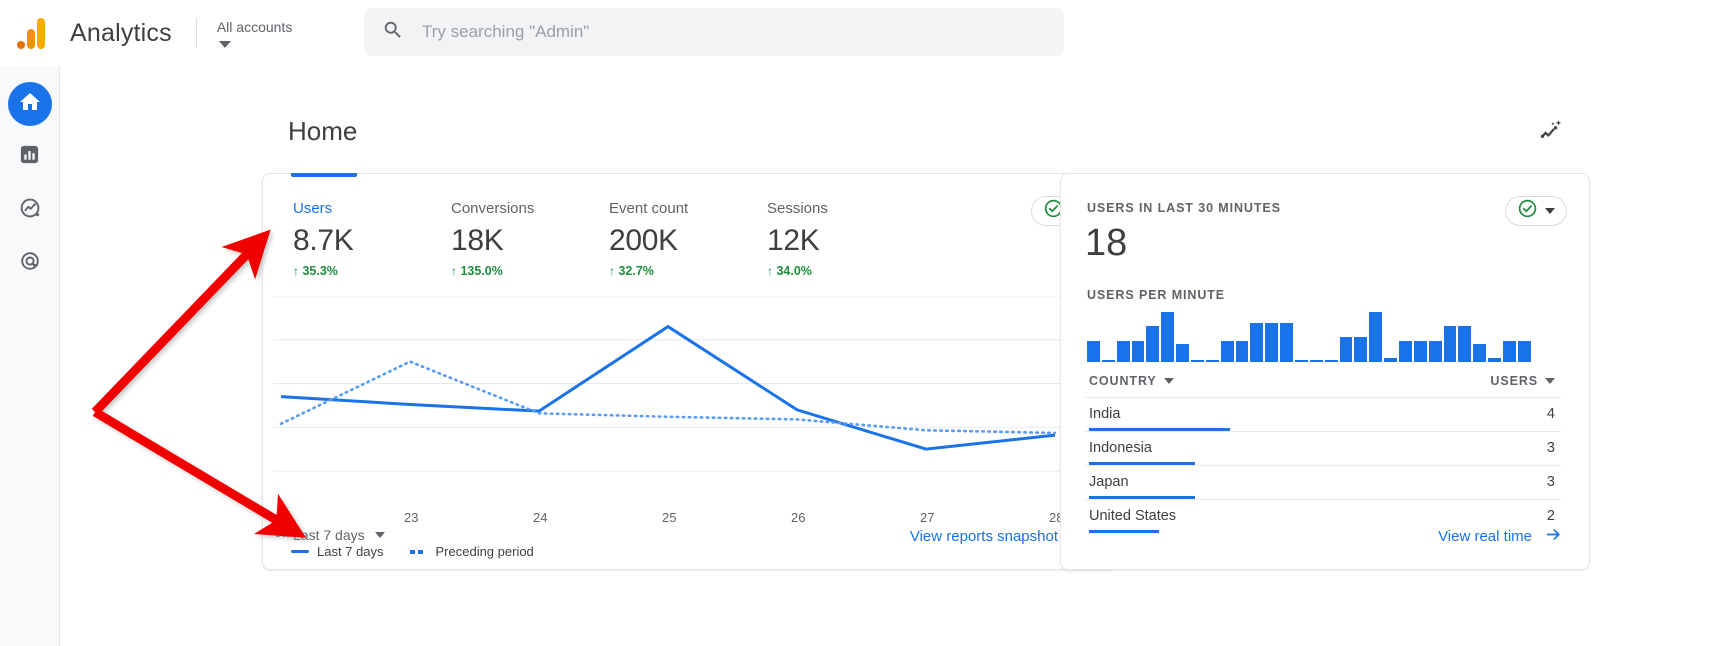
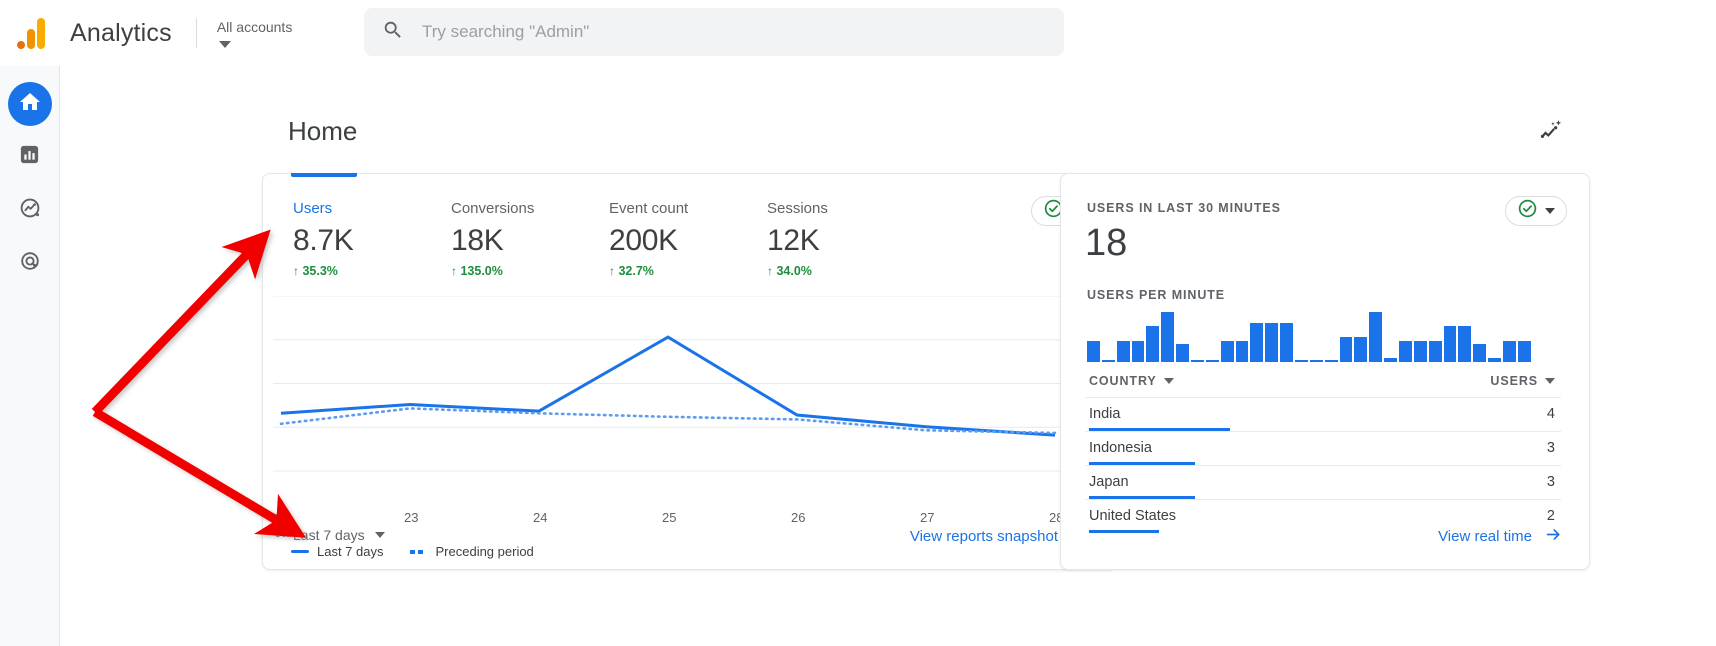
Last 7 days/22: 1.7K -> 1.3K
Preceding period/23: 2.5K -> 1.4K
Last 7 days/25: 3.3K -> 3.1K
Last 7 days/26: 1.4K -> 1.3K
Last 7 days/27: 0.5K -> 1.0K
